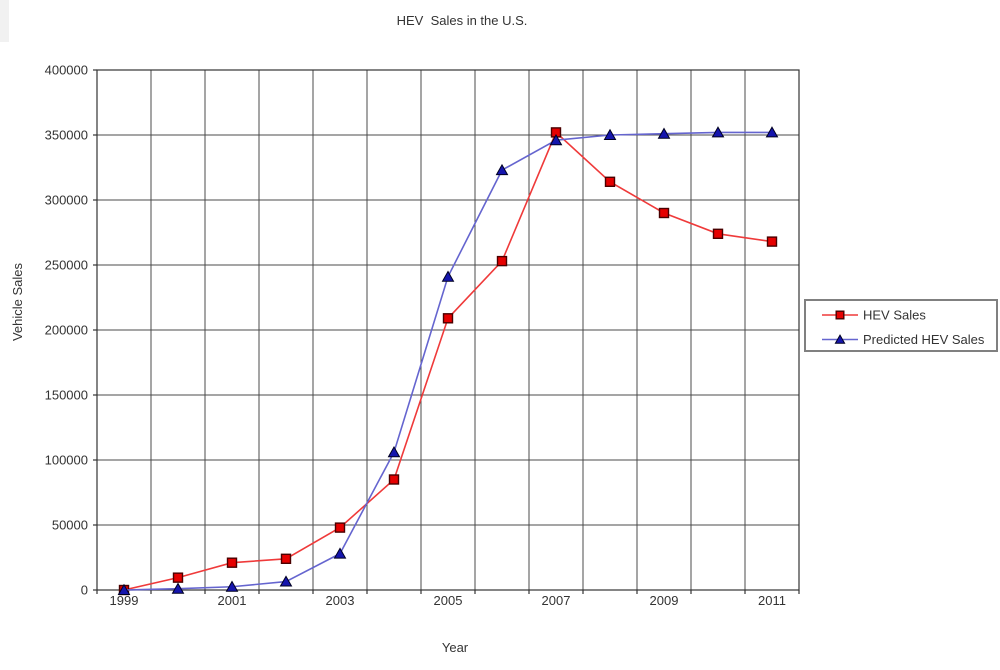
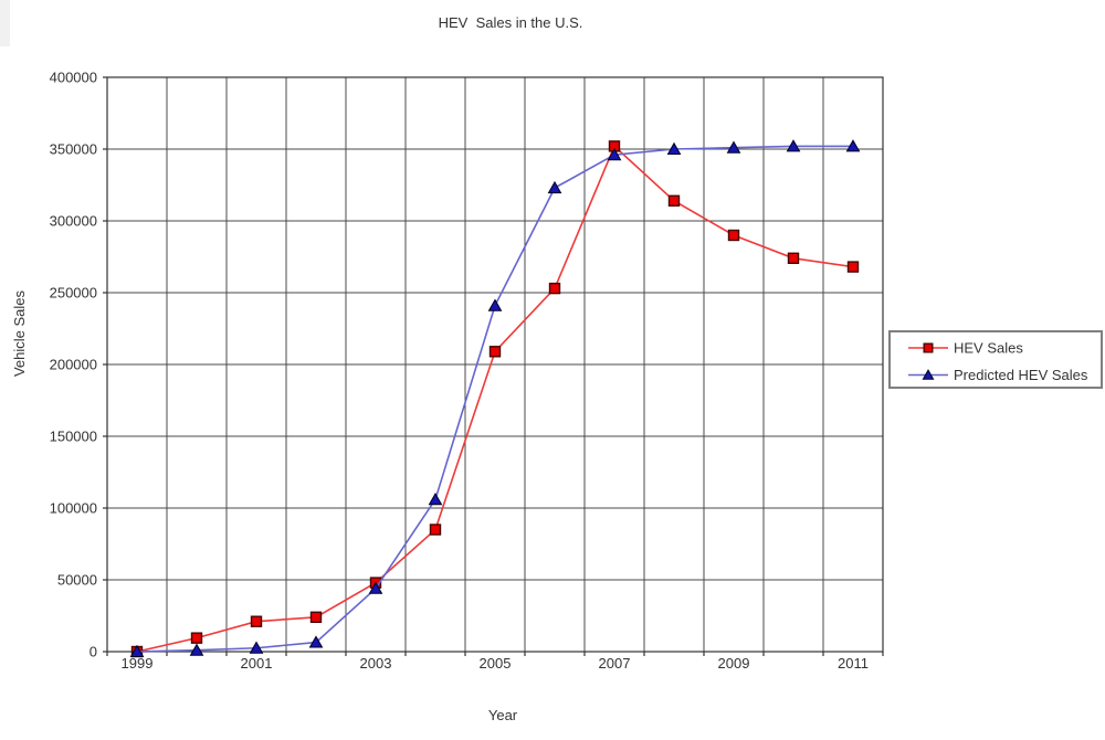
Predicted HEV Sales/2003: 28000 -> 44000
